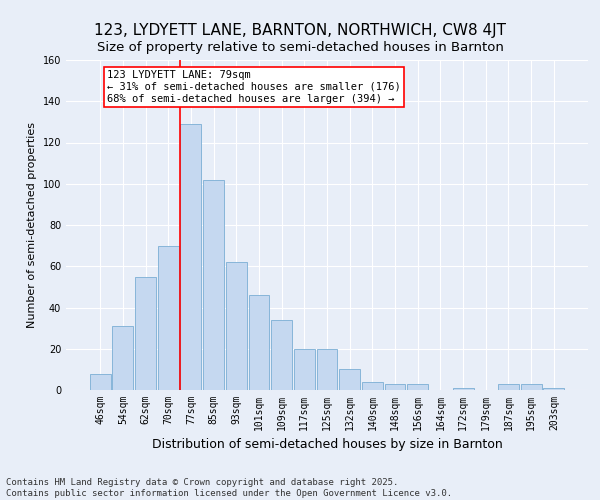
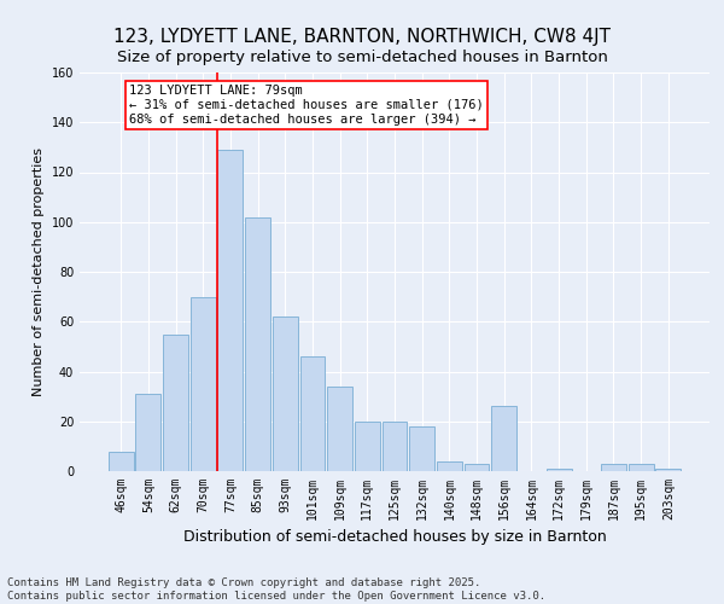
132sqm: 10 -> 18
156sqm: 3 -> 26
